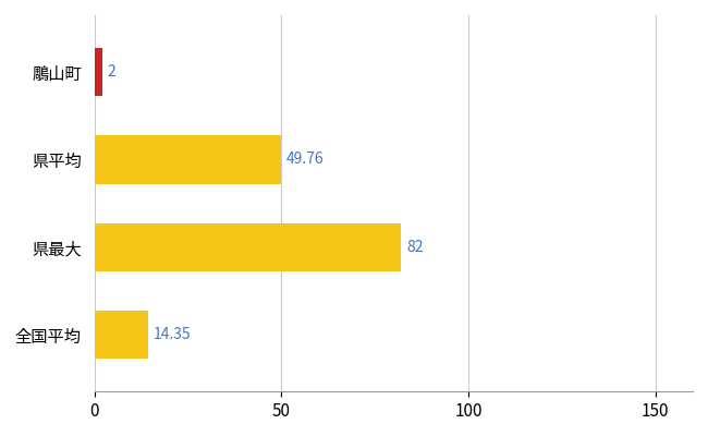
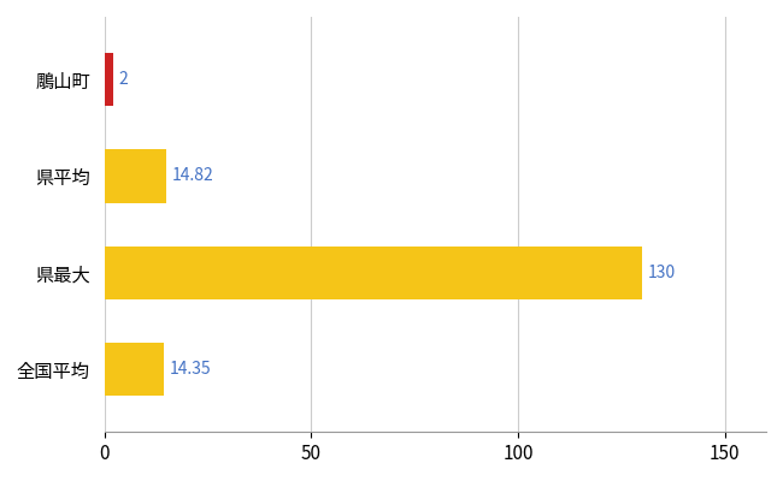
県平均: 49.76 -> 14.82
県最大: 82 -> 130
